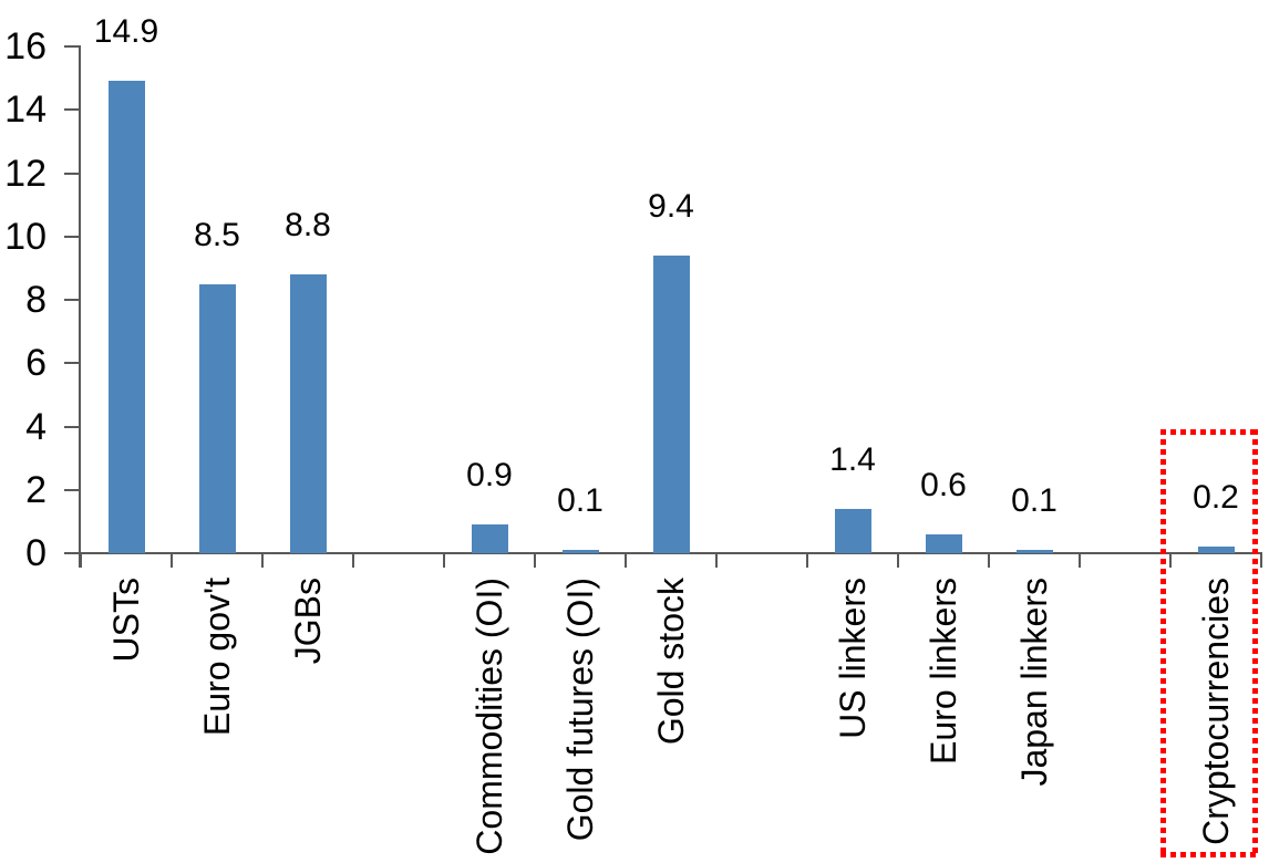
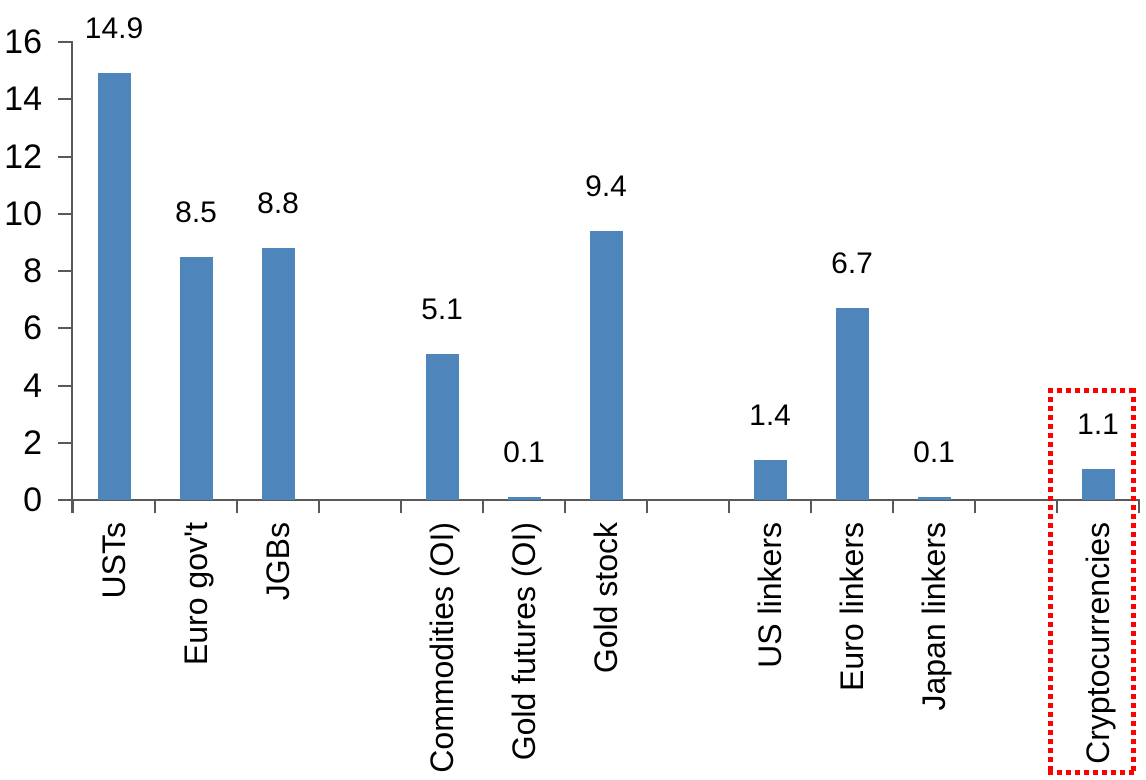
Commodities (OI): 0.9 -> 5.1
Euro linkers: 0.6 -> 6.7
Cryptocurrencies: 0.2 -> 1.1
